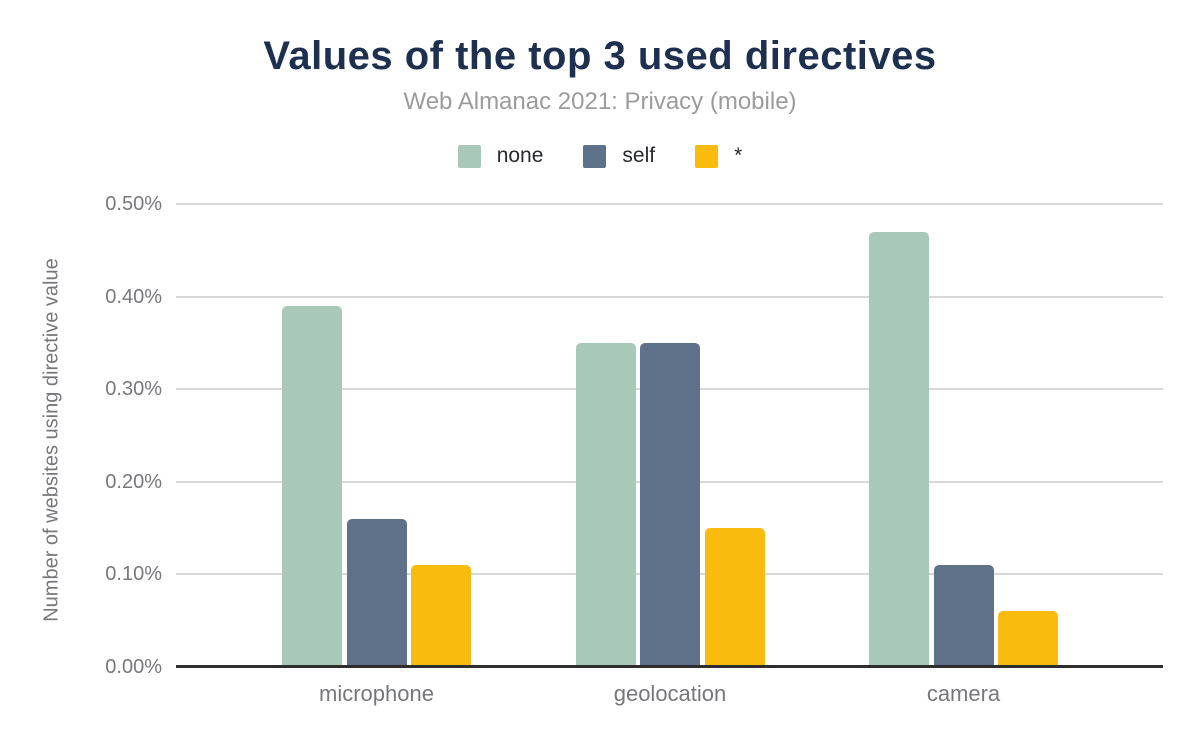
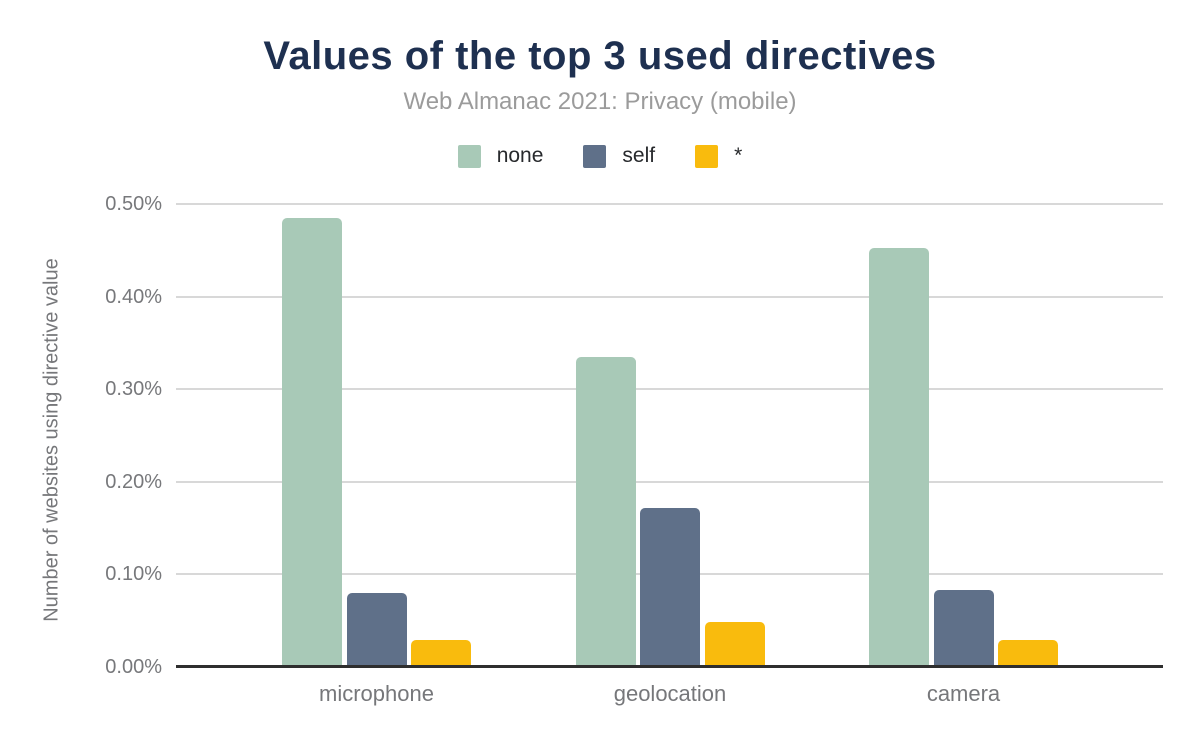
none/microphone: 0.39% -> 0.48%
self/microphone: 0.16% -> 0.08%
*/microphone: 0.11% -> 0.03%
none/geolocation: 0.35% -> 0.34%
self/geolocation: 0.35% -> 0.17%
*/geolocation: 0.15% -> 0.05%
none/camera: 0.47% -> 0.45%
self/camera: 0.11% -> 0.08%
*/camera: 0.06% -> 0.03%
